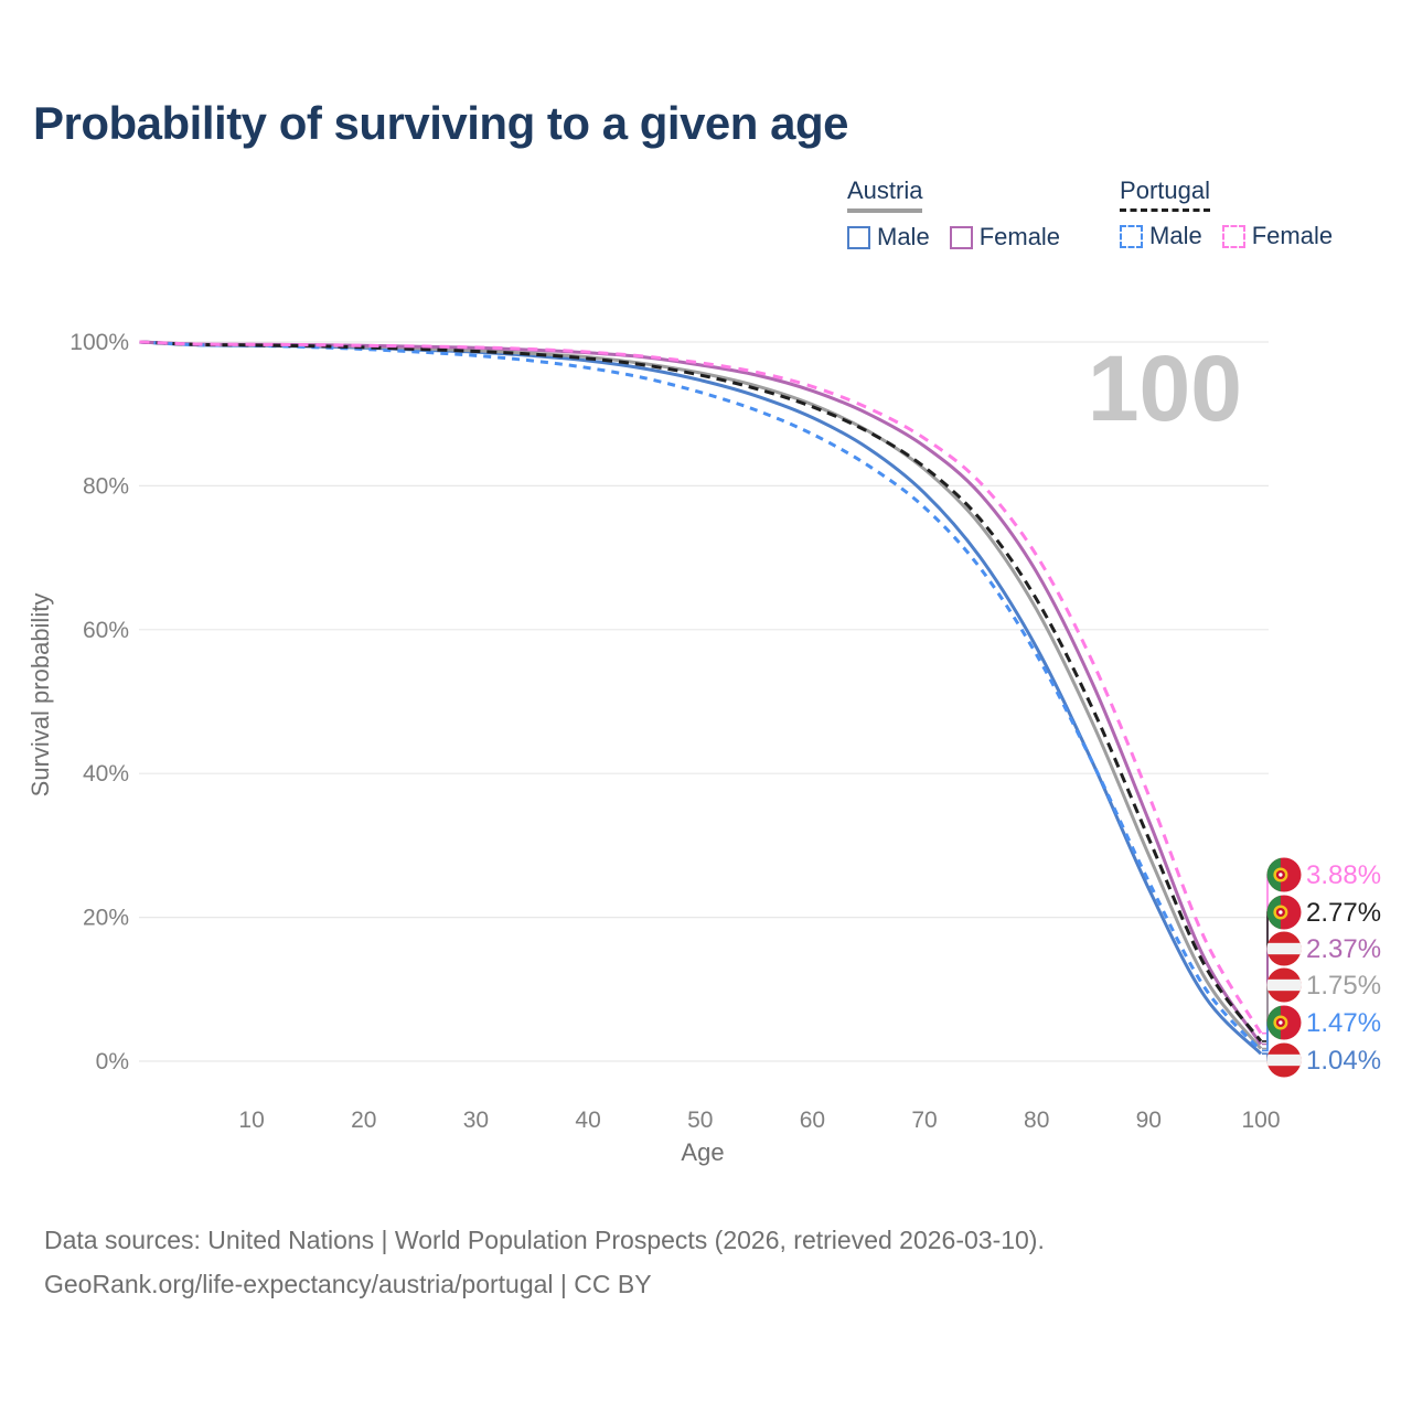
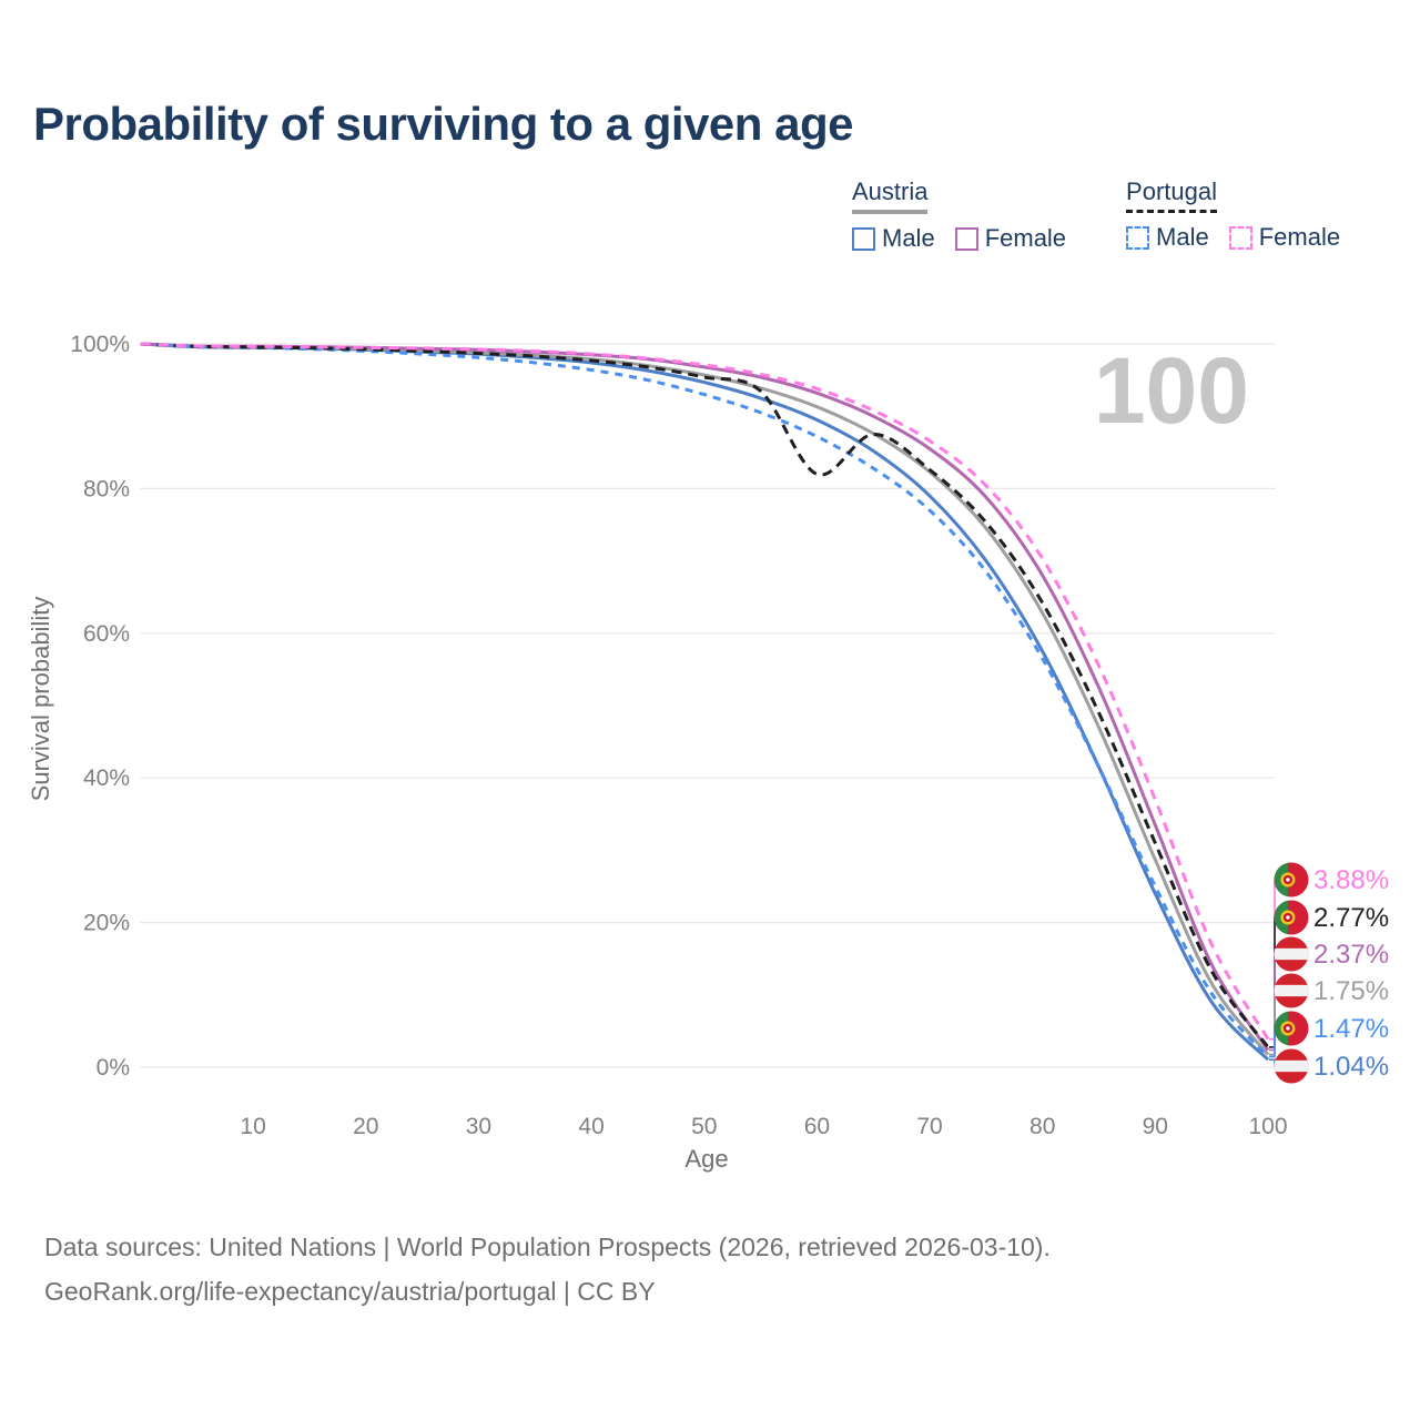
Portugal/60: 91% -> 82%
